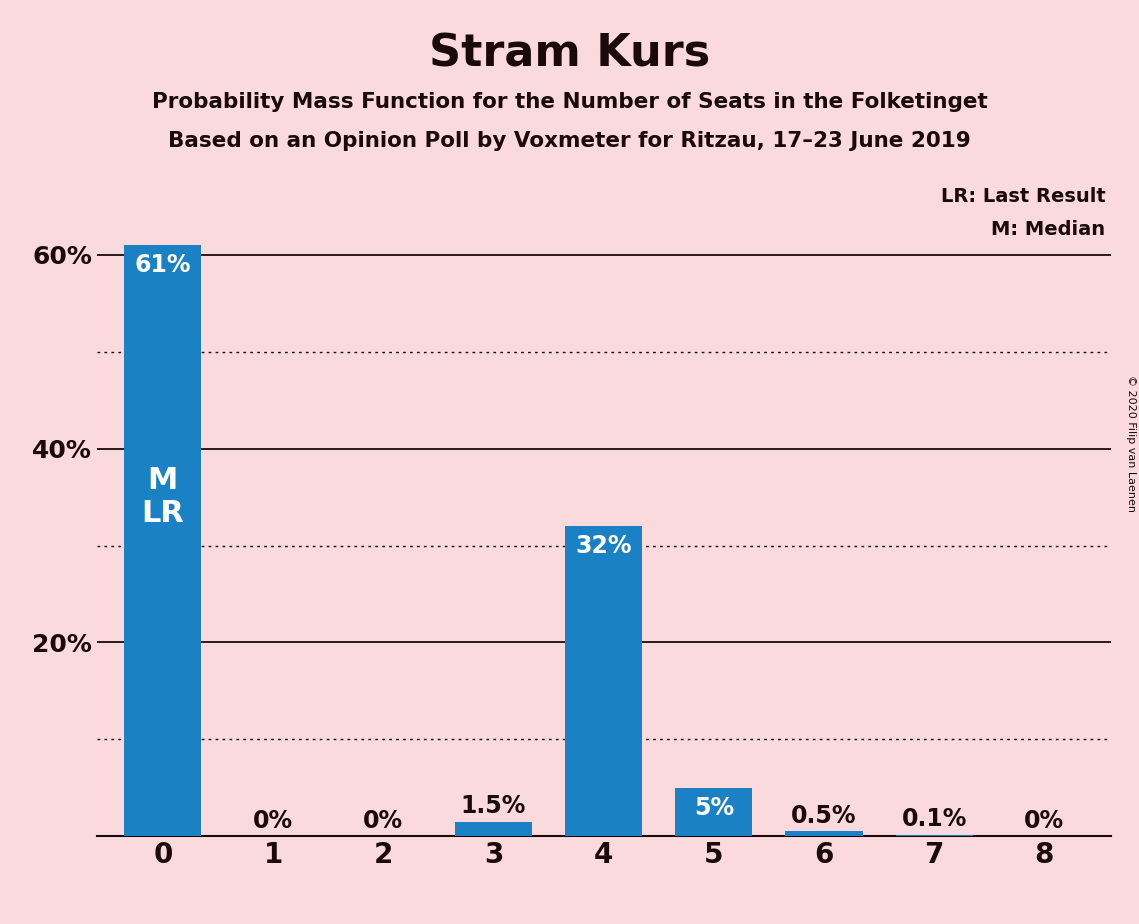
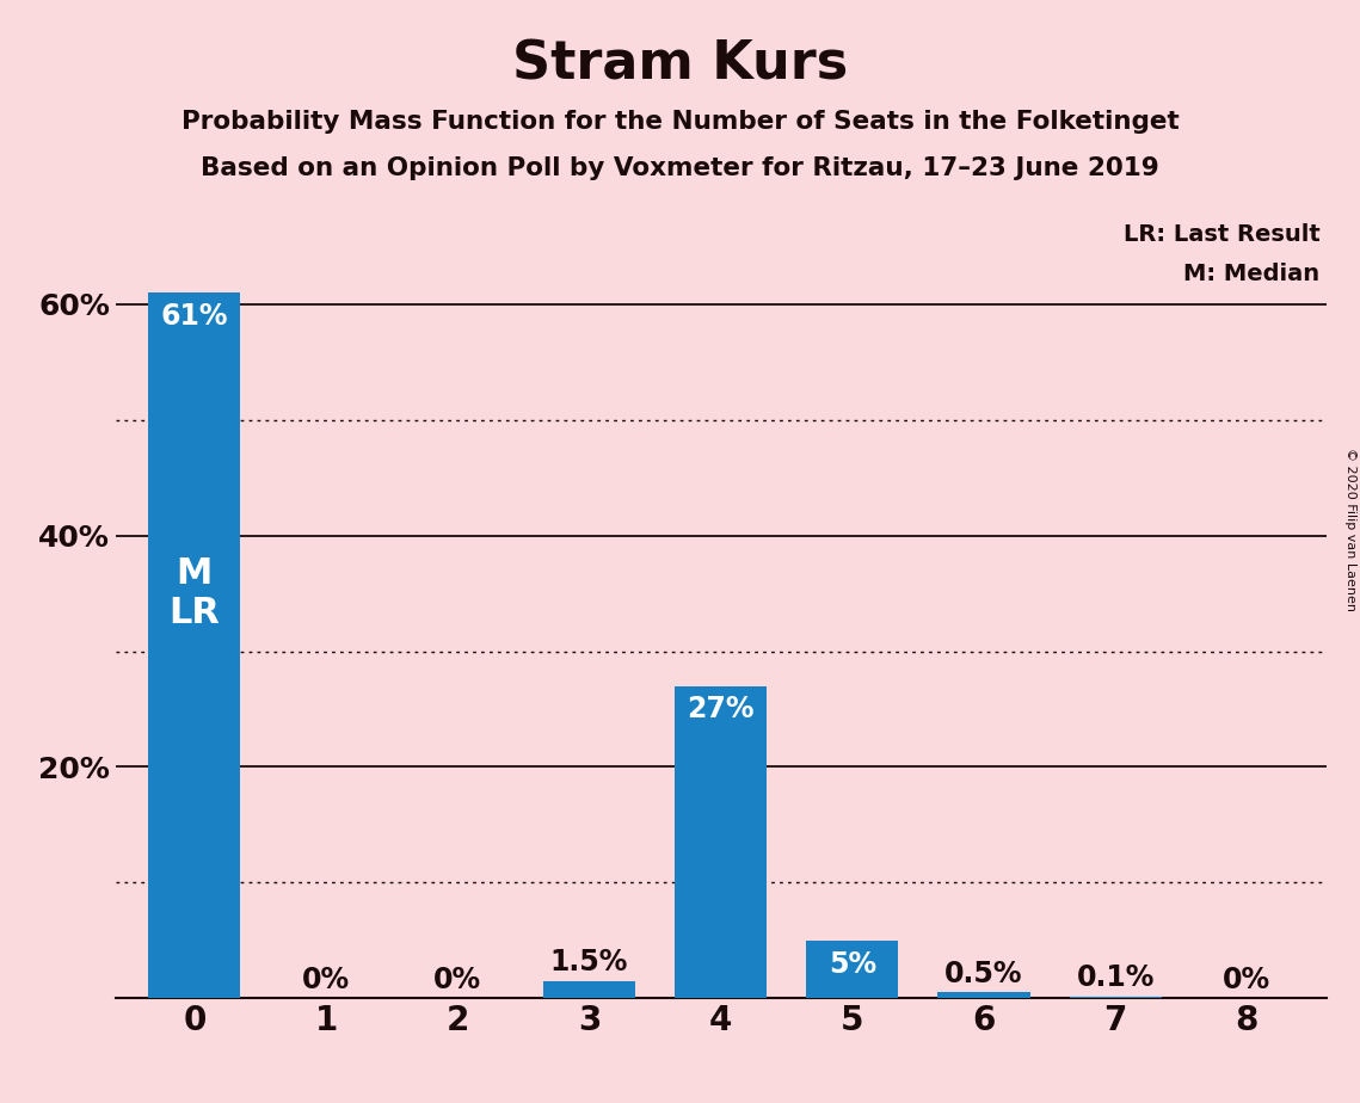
4: 32% -> 27%
